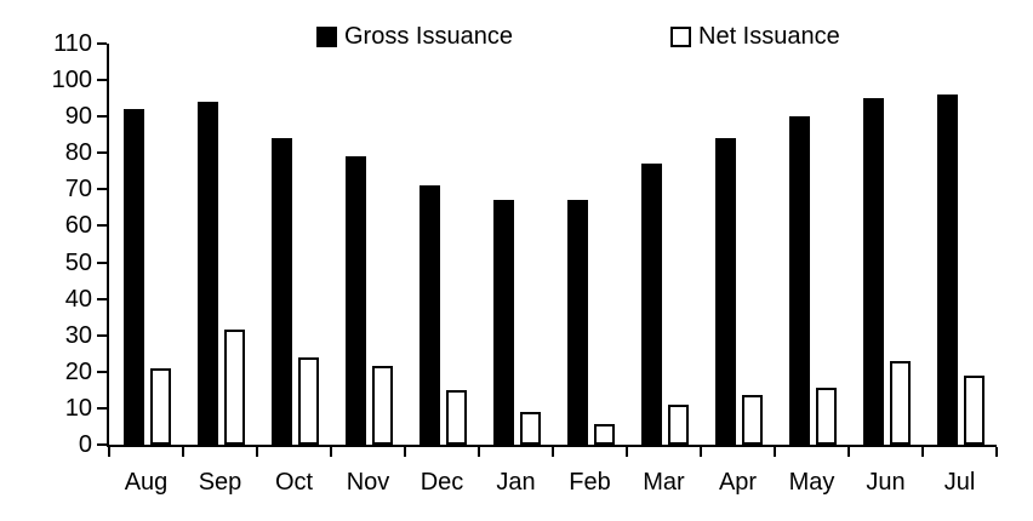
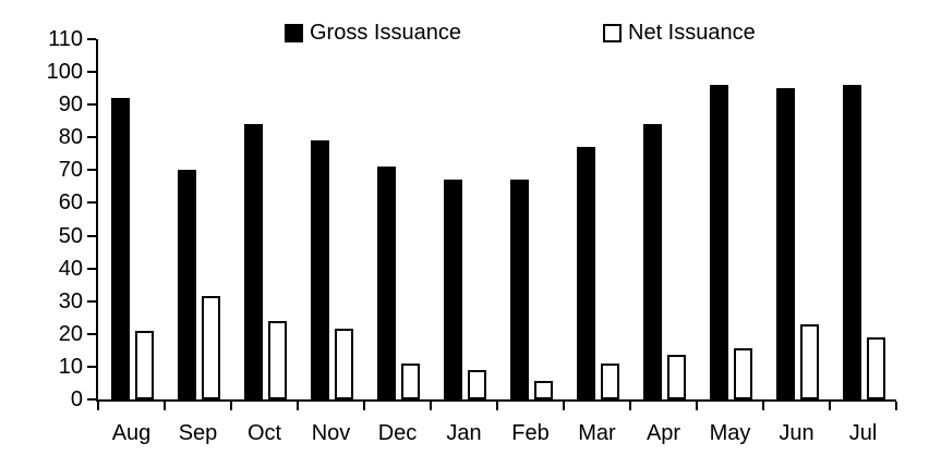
Gross Issuance/Sep: 94 -> 70
Net Issuance/Dec: 15 -> 11
Gross Issuance/May: 90 -> 96
